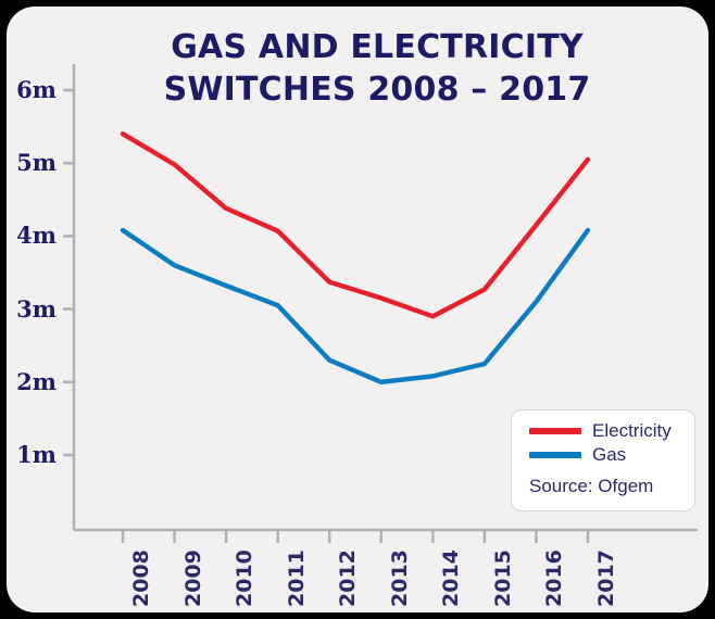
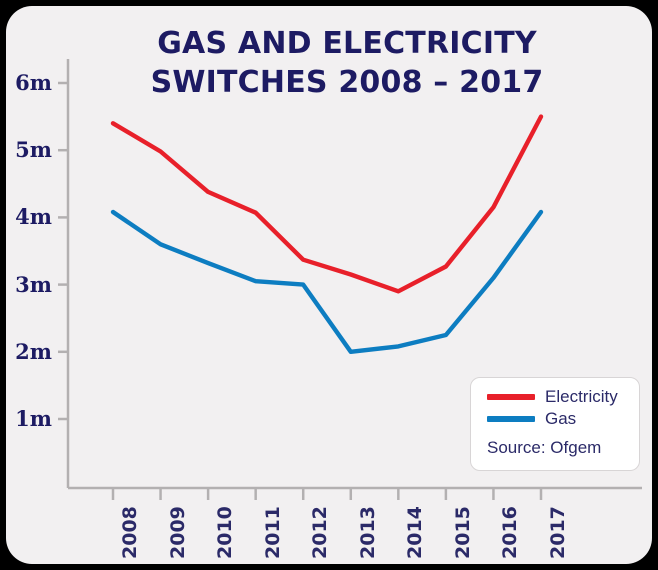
Gas/2012: 2.3m -> 3.0m
Electricity/2017: 5.0m -> 5.5m
